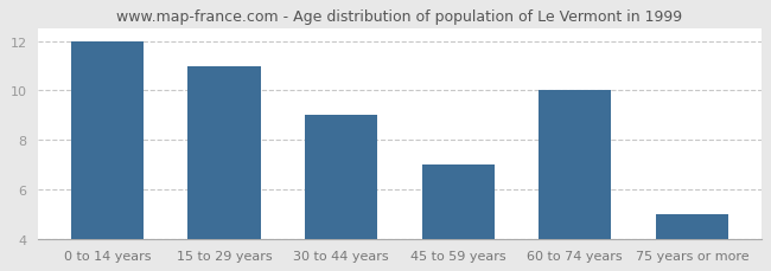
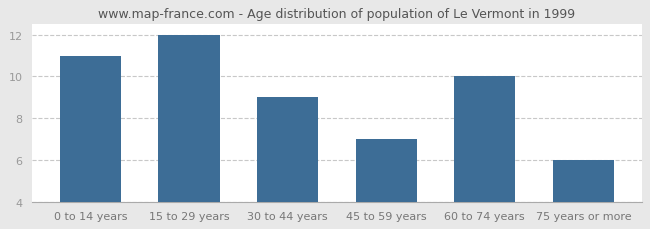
0 to 14 years: 12 -> 11
15 to 29 years: 11 -> 12
75 years or more: 5 -> 6
